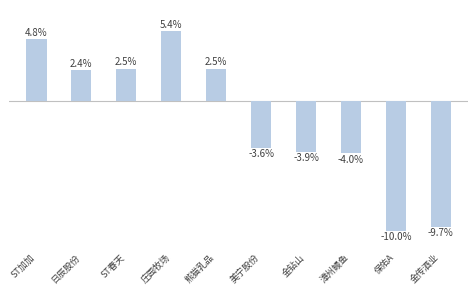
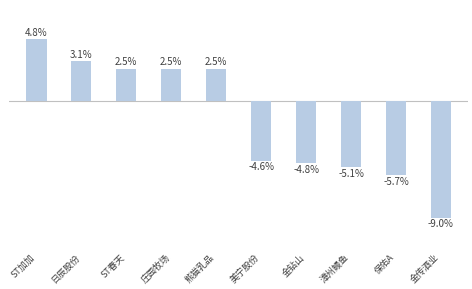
日辰股份: 2.4% -> 3.1%
庄园牧场: 5.4% -> 2.5%
美宁股份: -3.6% -> -4.6%
金钻山: -3.9% -> -4.8%
漳州鳗鱼: -4.0% -> -5.1%
保佑A: -10.0% -> -5.7%
金传酒业: -9.7% -> -9.0%
